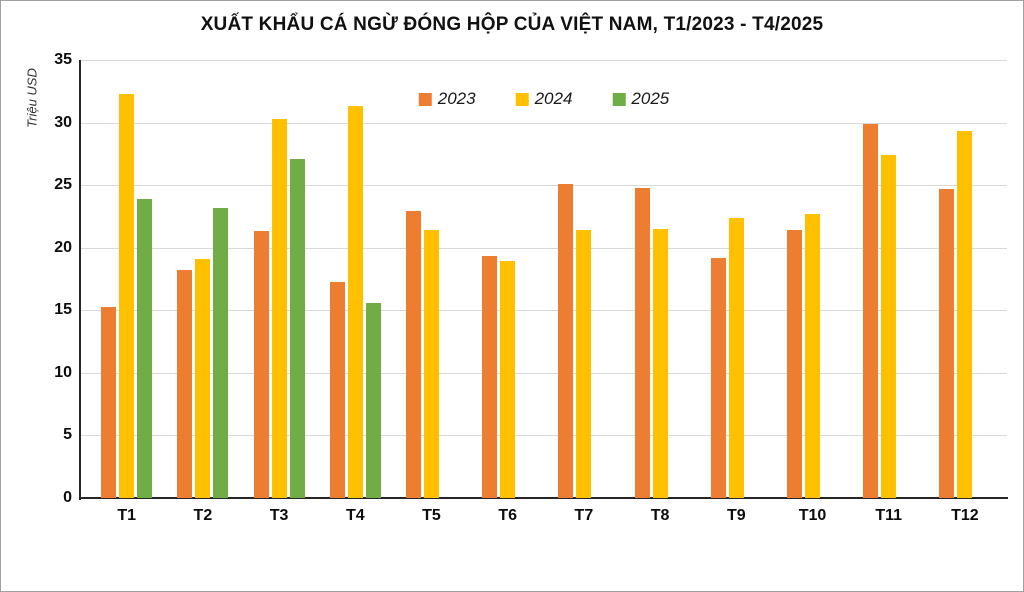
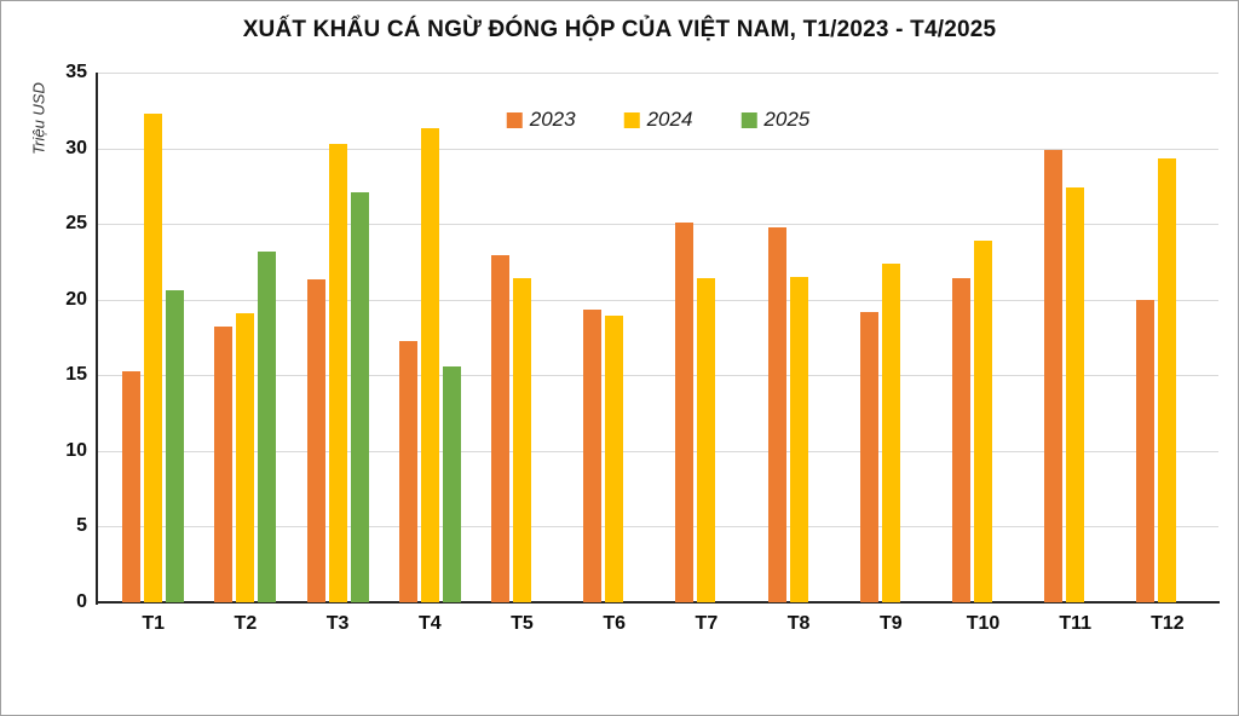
2025/T1: 23.9 -> 20.6
2024/T10: 22.7 -> 23.9
2023/T12: 24.7 -> 20.0
